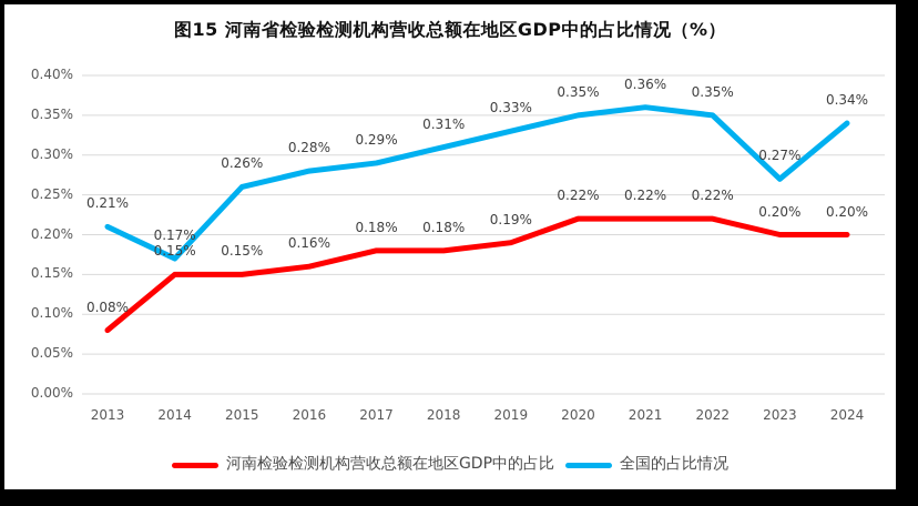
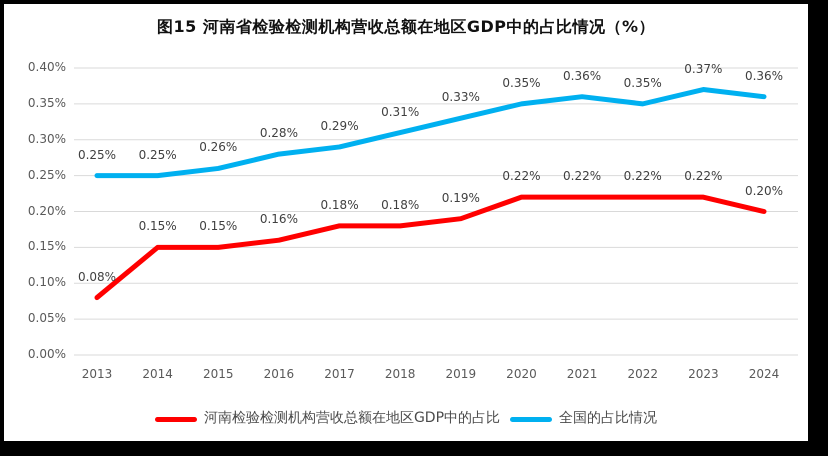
全国的占比情况/2013: 0.21% -> 0.25%
全国的占比情况/2014: 0.17% -> 0.25%
河南检验检测机构营收总额在地区GDP中的占比/2023: 0.20% -> 0.22%
全国的占比情况/2023: 0.27% -> 0.37%
全国的占比情况/2024: 0.34% -> 0.36%
